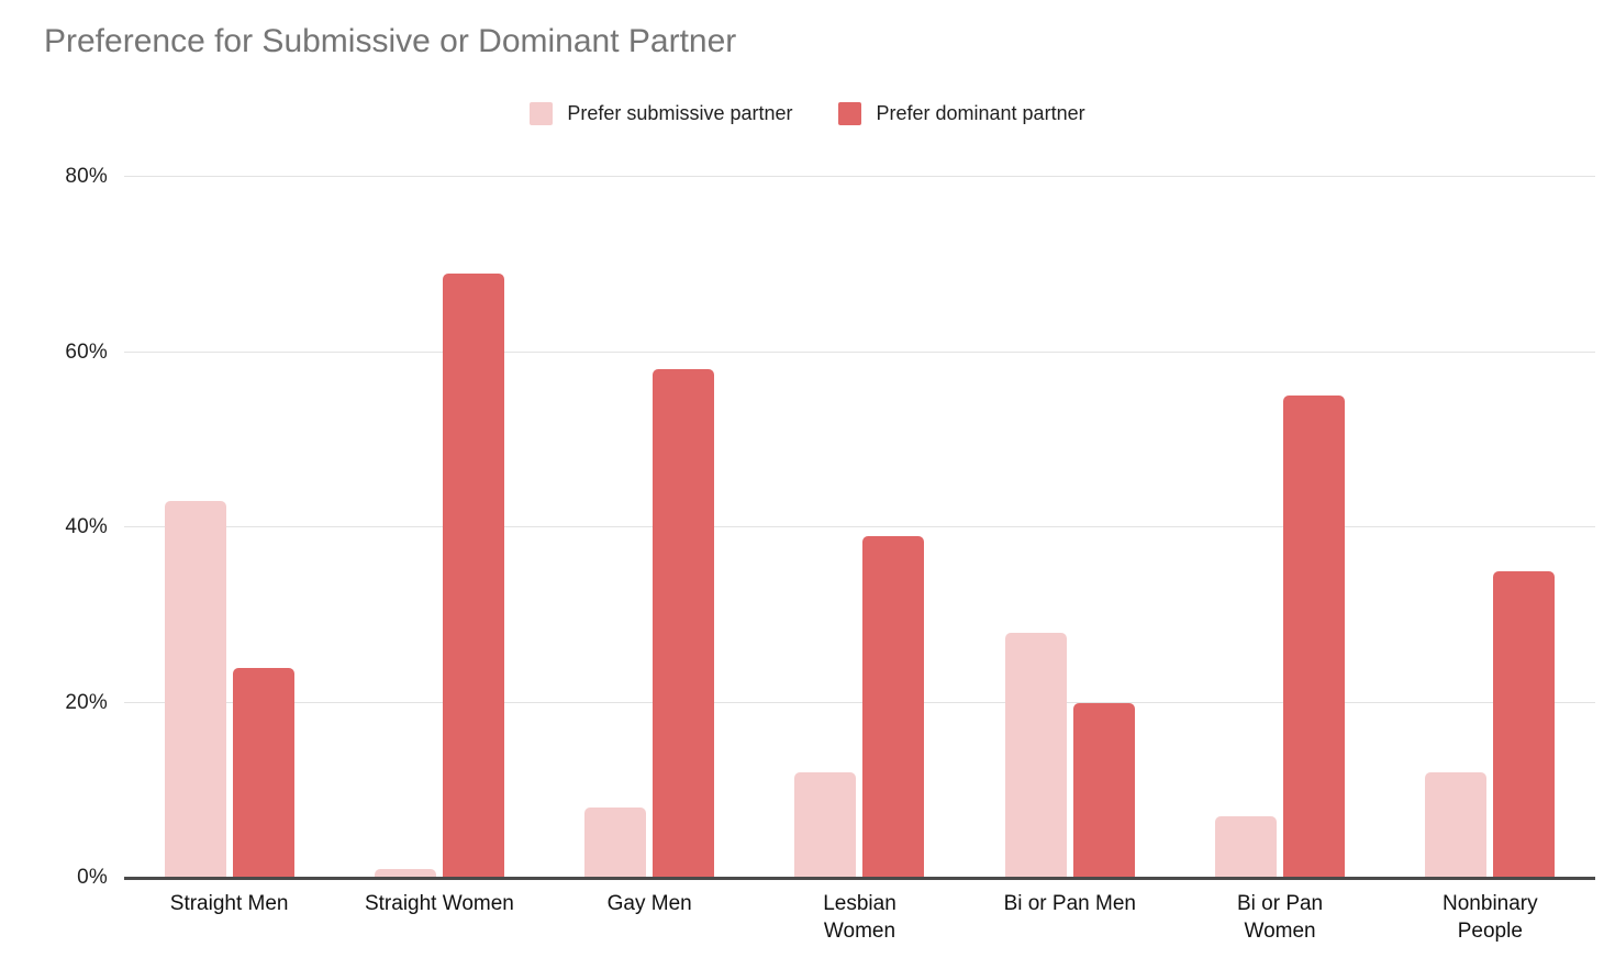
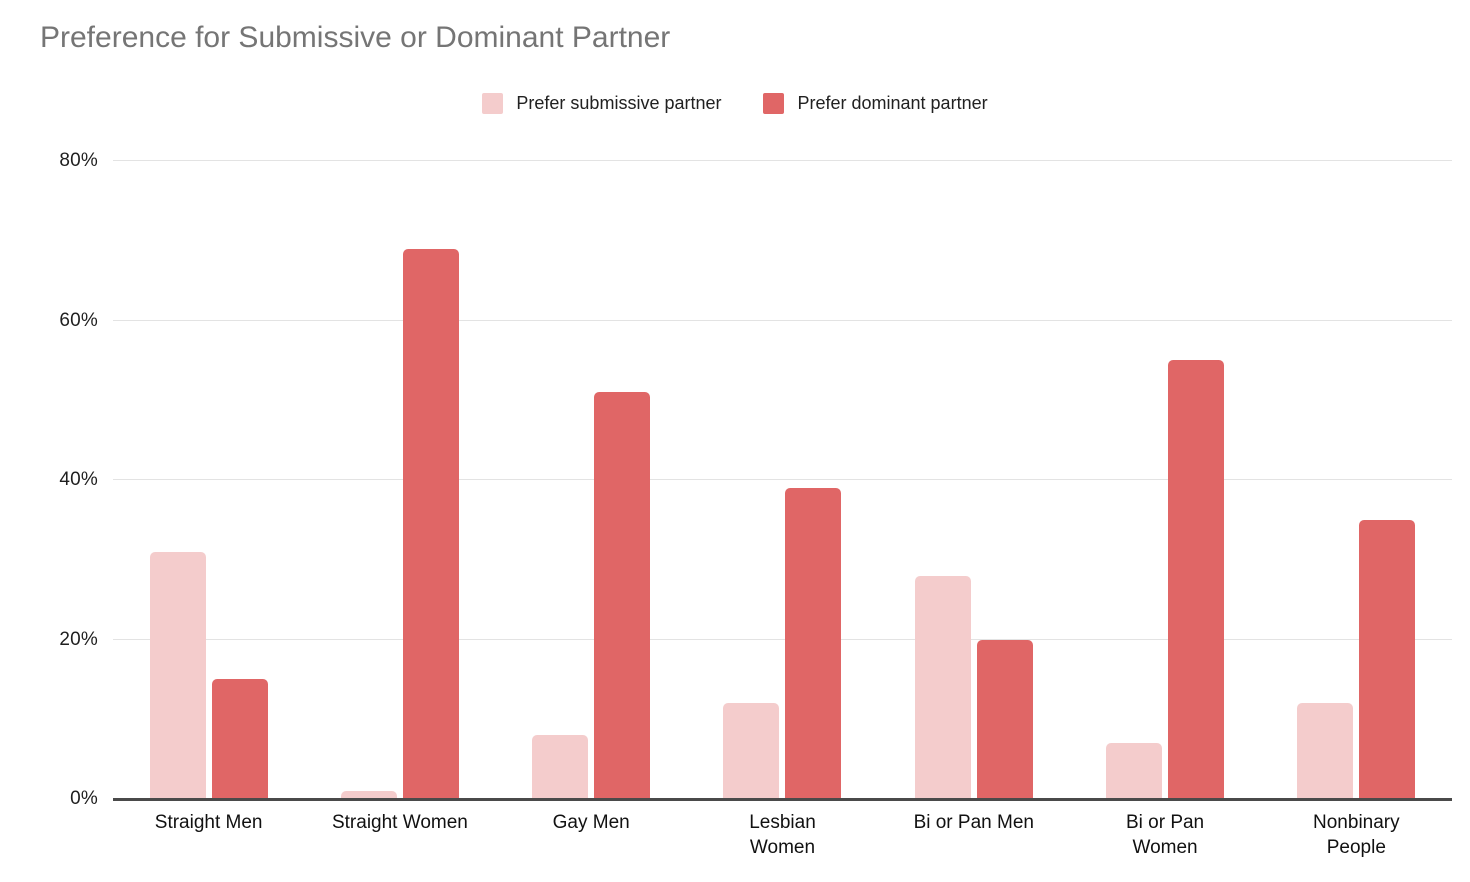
Prefer submissive partner/Straight Men: 43% -> 31%
Prefer dominant partner/Straight Men: 24% -> 15%
Prefer dominant partner/Gay Men: 58% -> 51%
